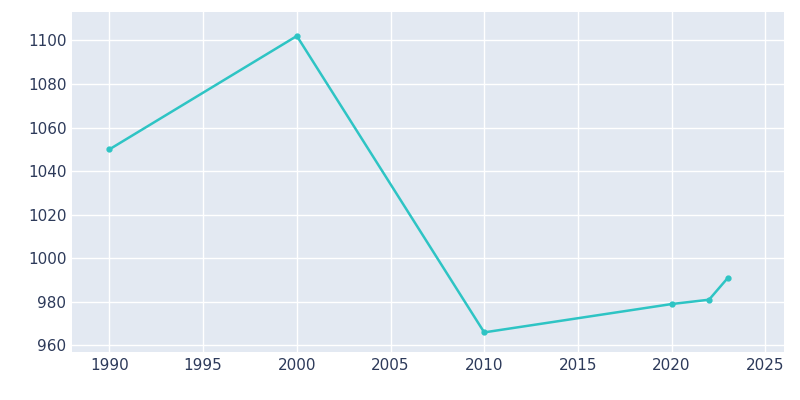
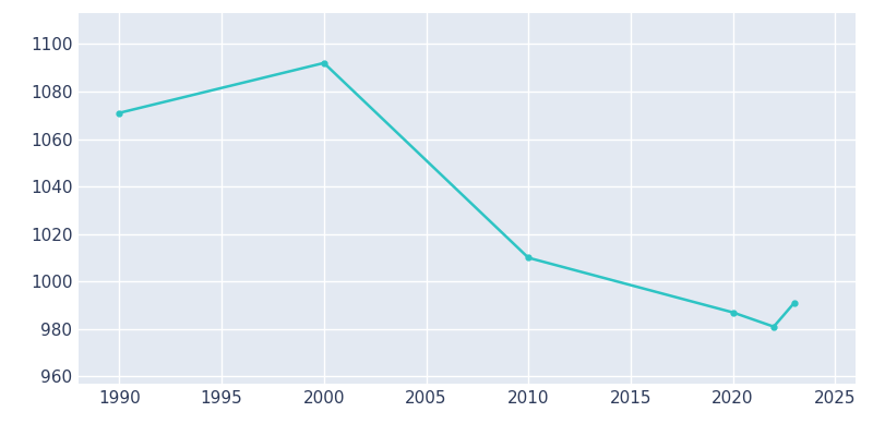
1990: 1050 -> 1071
2000: 1102 -> 1092
2010: 966 -> 1010
2020: 979 -> 987
